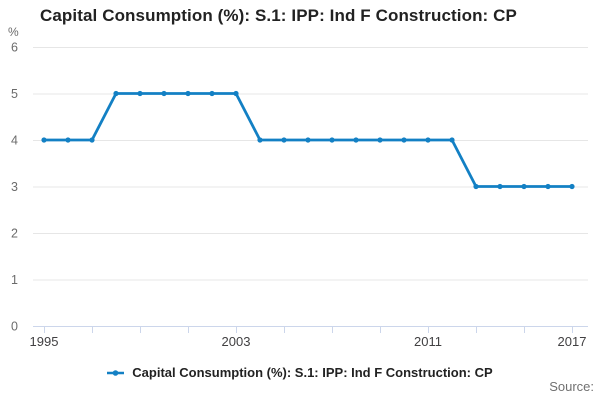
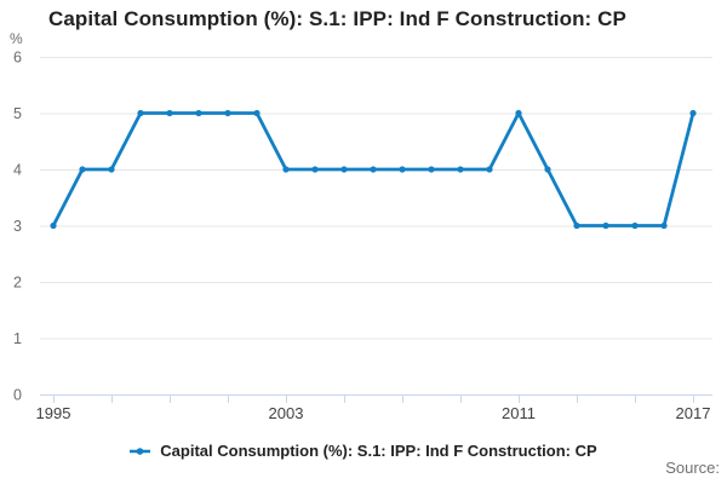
1995: 4 -> 3
2003: 5 -> 4
2011: 4 -> 5
2017: 3 -> 5
